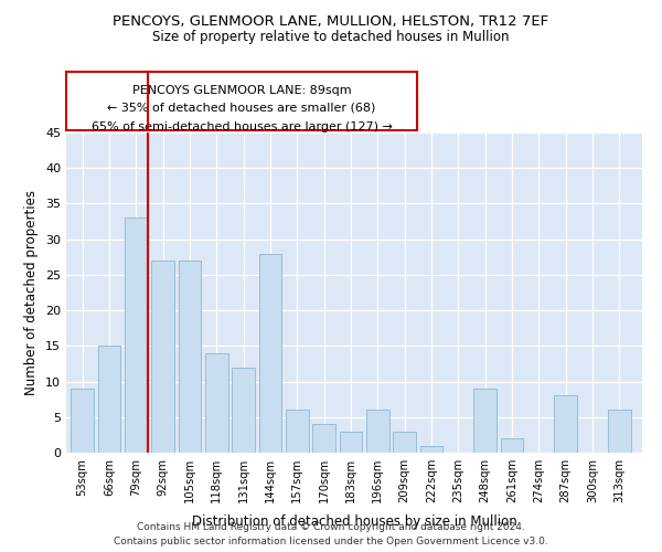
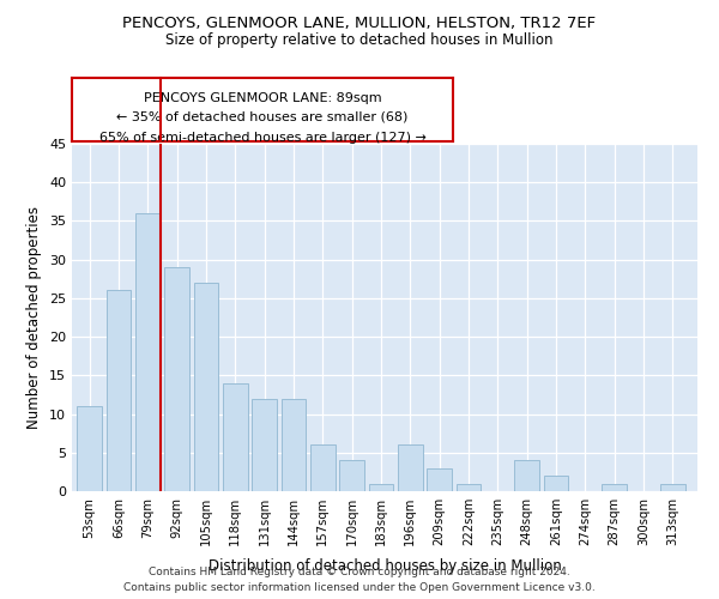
53sqm: 9 -> 11
66sqm: 15 -> 26
79sqm: 33 -> 36
92sqm: 27 -> 29
144sqm: 28 -> 12
183sqm: 3 -> 1
248sqm: 9 -> 4
287sqm: 8 -> 1
313sqm: 6 -> 1
